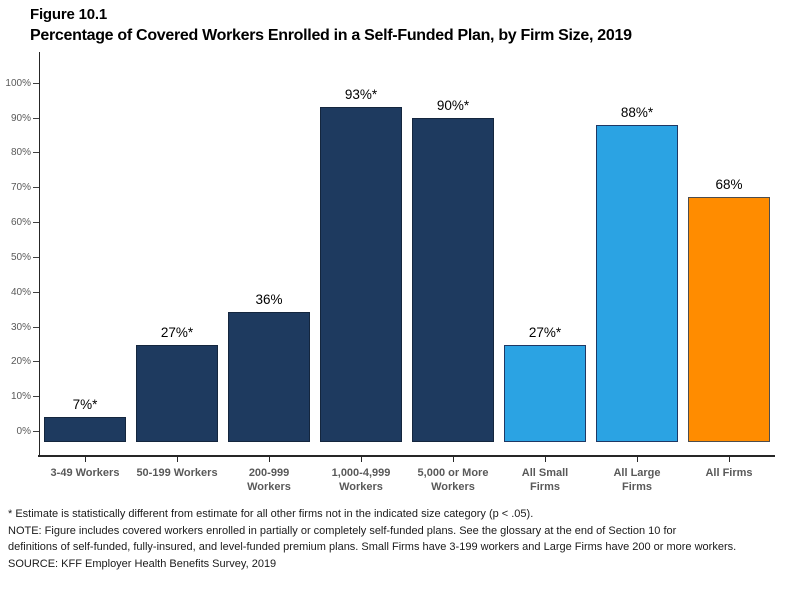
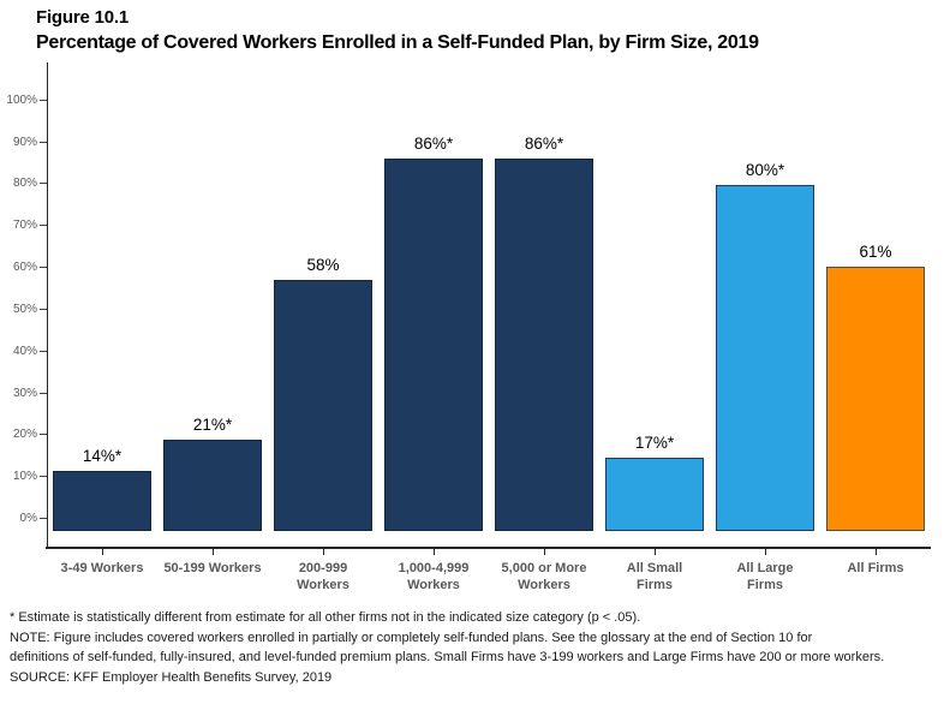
3-49 Workers: 7 -> 14
50-199 Workers: 27 -> 21
200-999 Workers: 36% -> 58%
1,000-4,999 Workers: 93 -> 86
5,000 or More Workers: 90 -> 86
All Small Firms: 27 -> 17
All Large Firms: 88 -> 80
All Firms: 68% -> 61%
